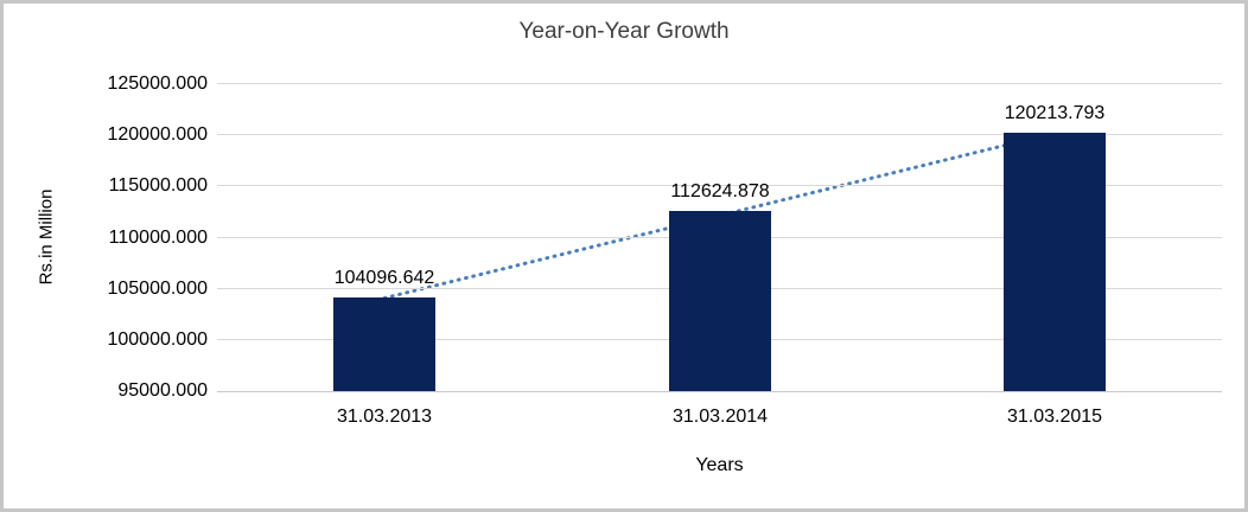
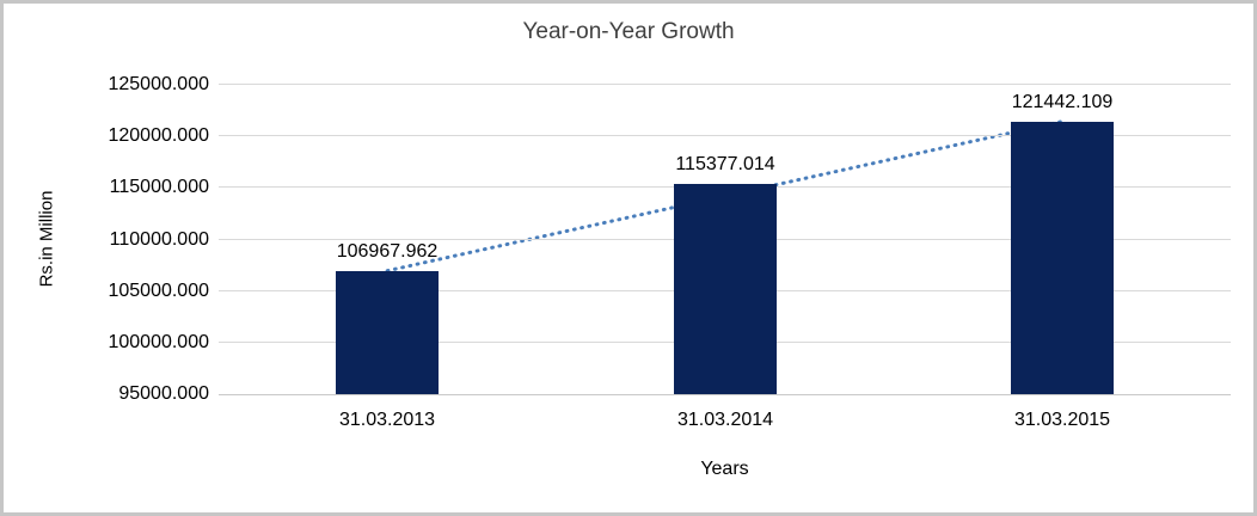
31.03.2013: 104096.642 -> 106967.962
31.03.2014: 112624.878 -> 115377.014
31.03.2015: 120213.793 -> 121442.109
